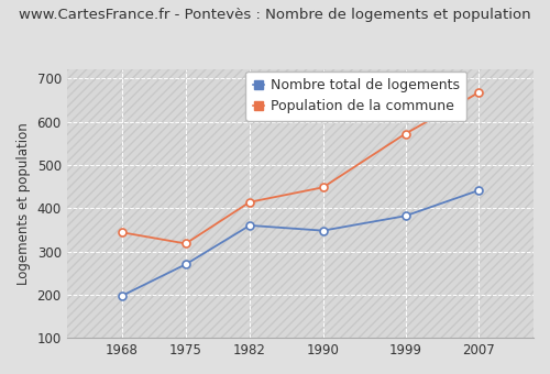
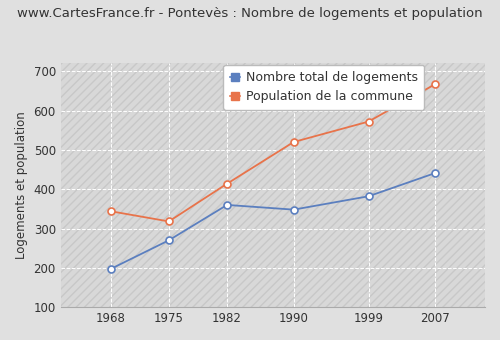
Population de la commune/1990: 448 -> 520
